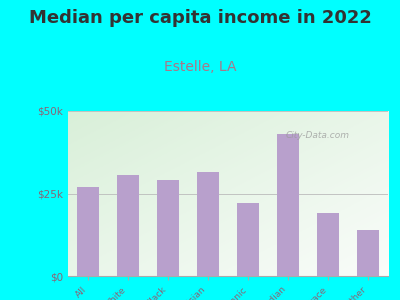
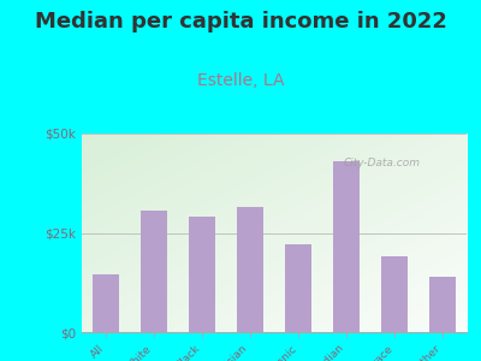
All: $27.0k -> $14.5k
